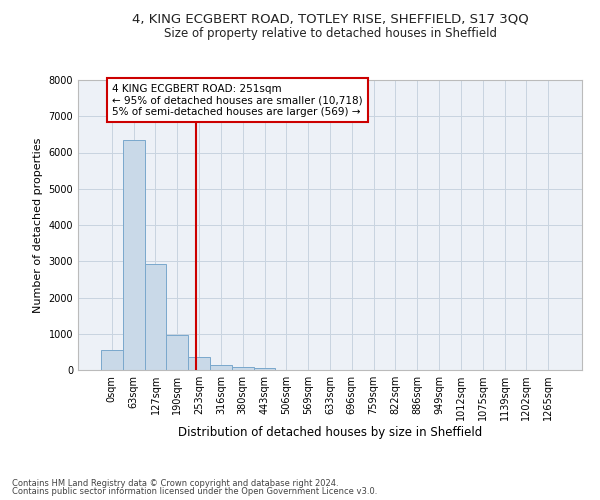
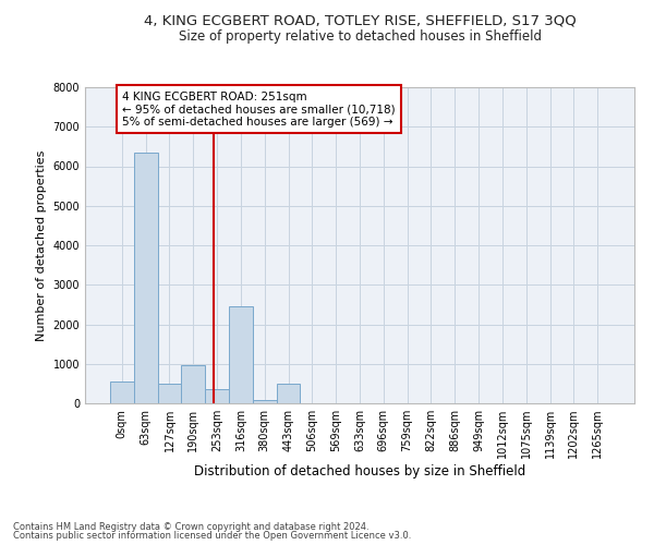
127sqm: 2920 -> 500
316sqm: 150 -> 2450
443sqm: 60 -> 500
